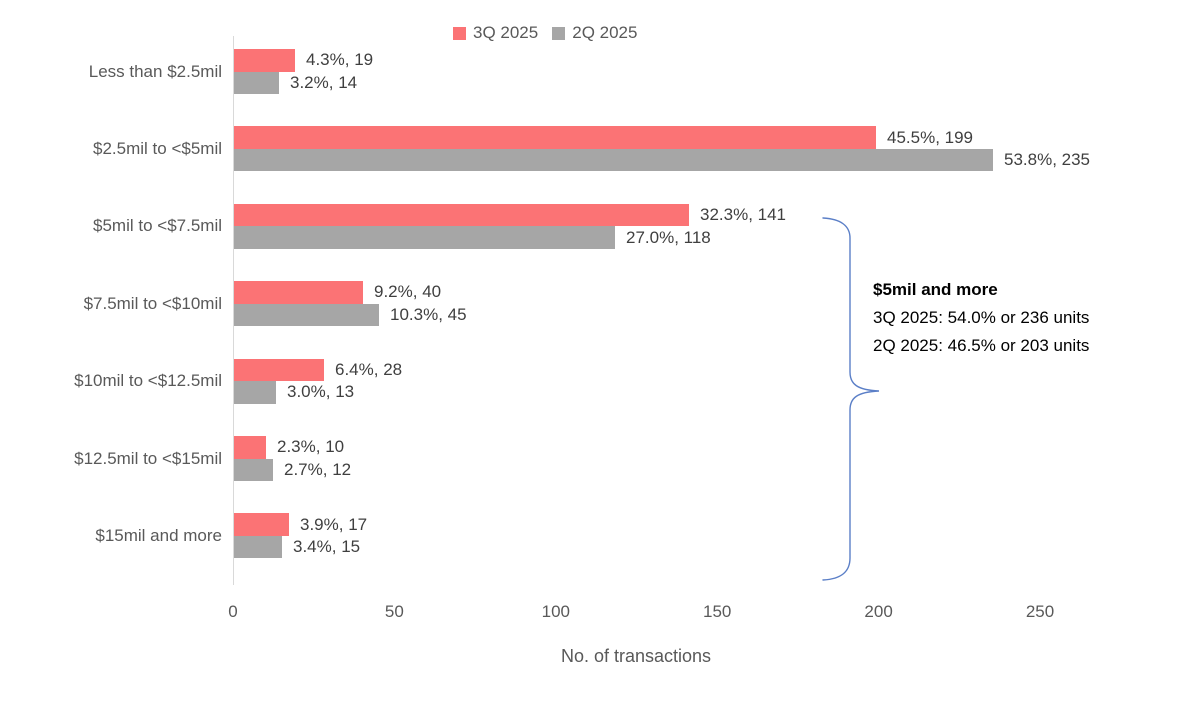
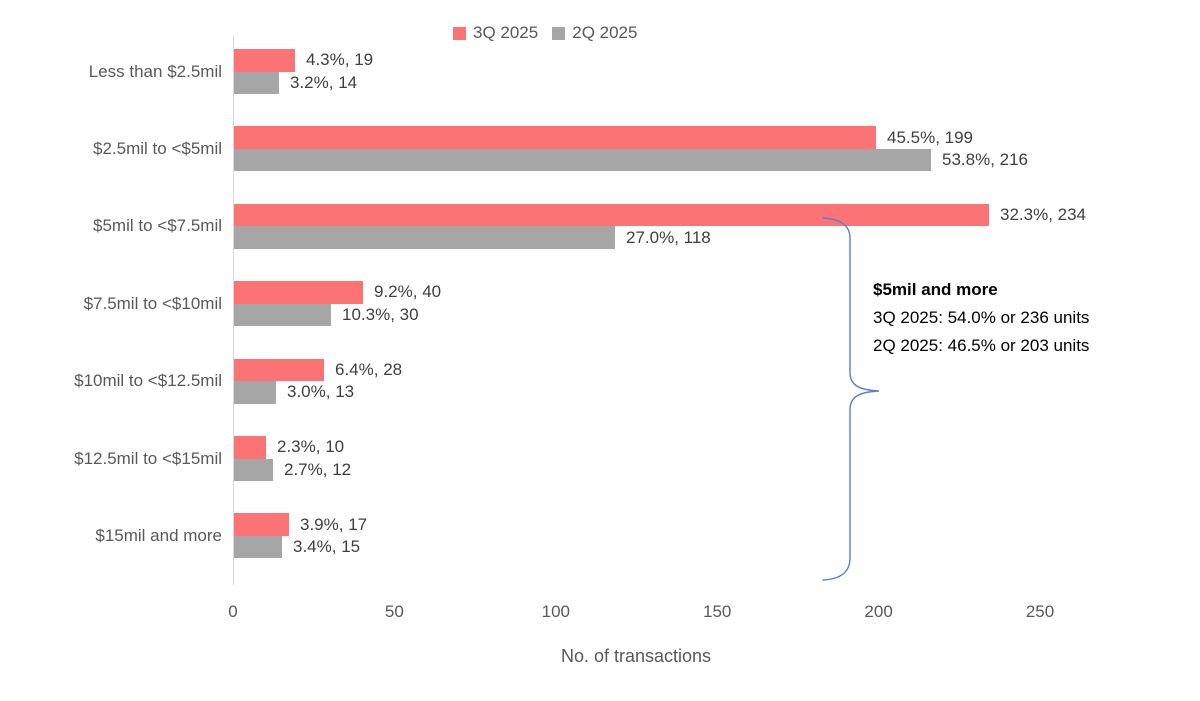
2Q 2025/$2.5mil to <$5mil: 235 -> 216
3Q 2025/$5mil to <$7.5mil: 141 -> 234
2Q 2025/$7.5mil to <$10mil: 45 -> 30
